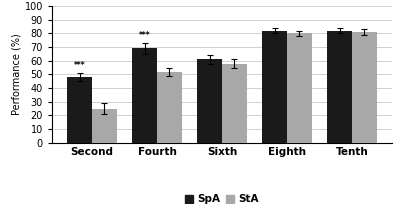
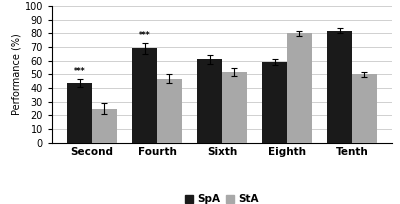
SpA/Second: 48 -> 44
StA/Fourth: 52 -> 47
StA/Sixth: 58 -> 52
SpA/Eighth: 82 -> 59
StA/Tenth: 81 -> 50
